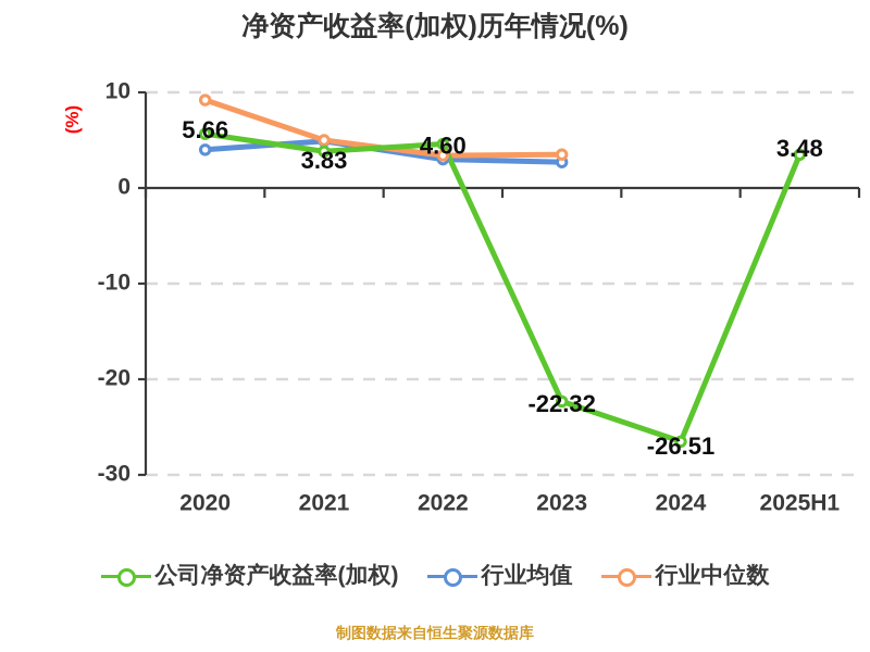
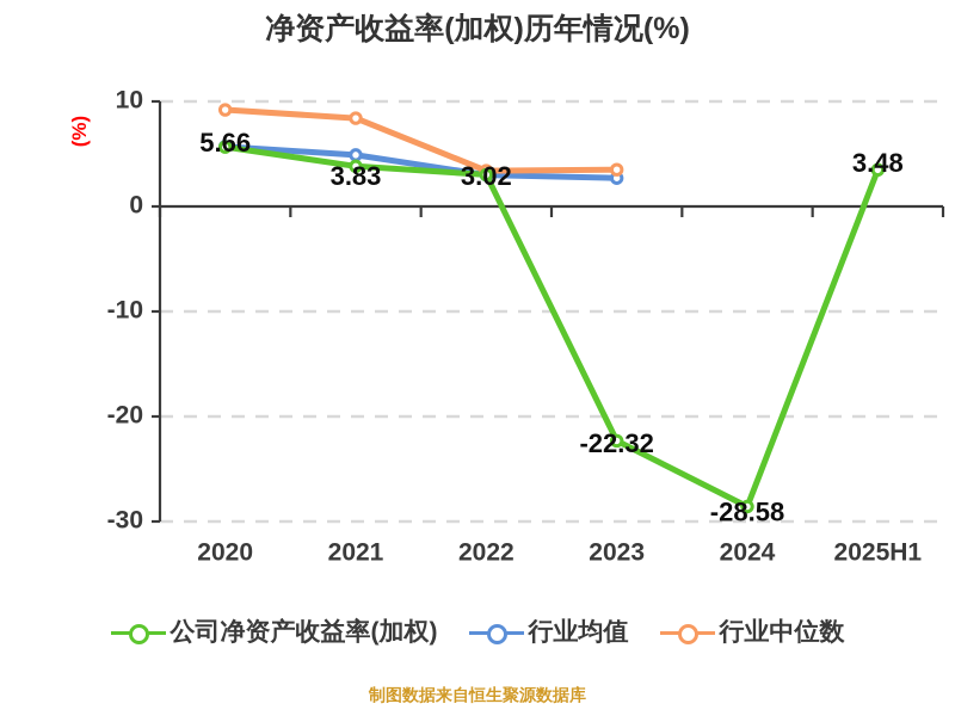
行业均值/2020: 4 -> 6
行业中位数/2021: 5 -> 8
公司净资产收益率(加权)/2022: 4.60 -> 3.02
公司净资产收益率(加权)/2024: -26.51 -> -28.58
